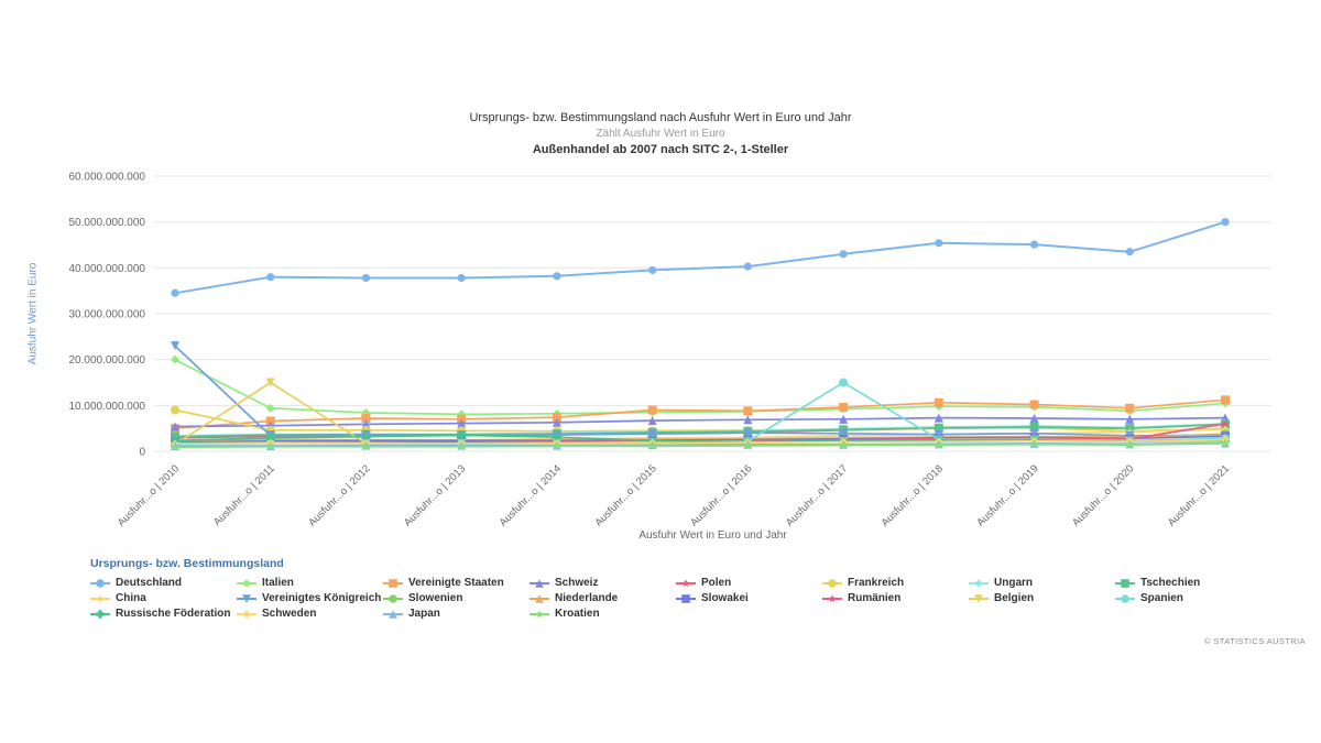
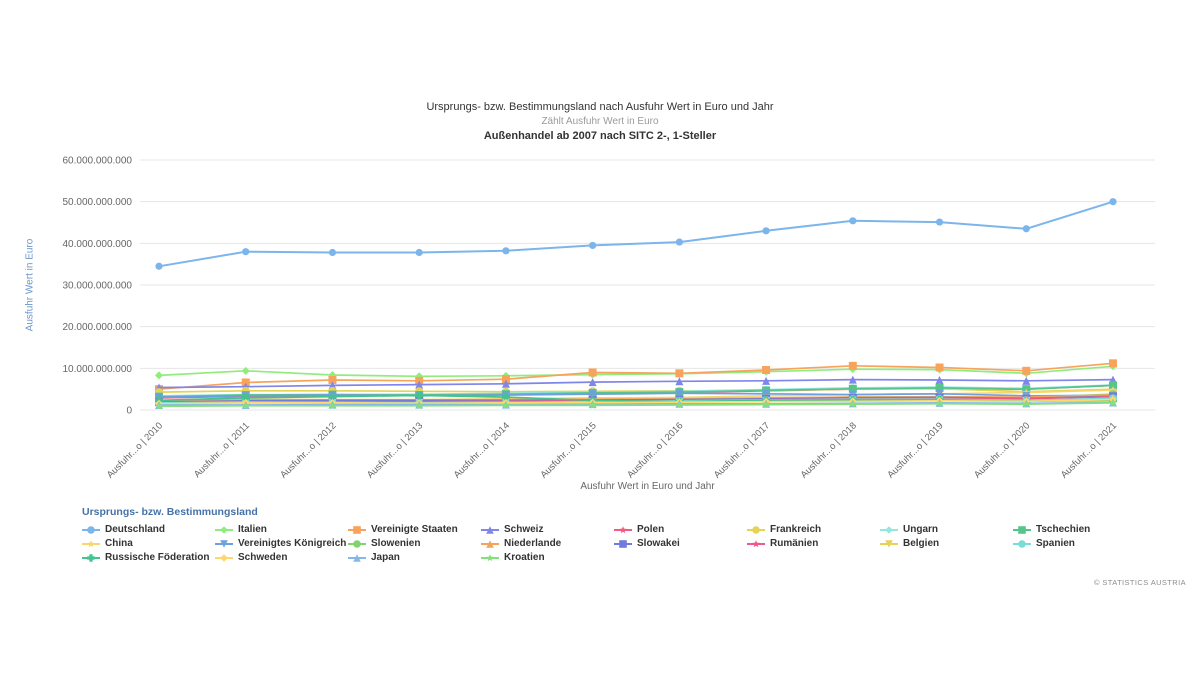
Italien/Ausfuhr...o | 2010: 20000000000 -> 8000000000
Frankreich/Ausfuhr...o | 2010: 9000000000 -> 4000000000
Vereinigtes Königreich/Ausfuhr...o | 2010: 23000000000 -> 3000000000
Belgien/Ausfuhr...o | 2011: 15000000000 -> 2000000000
Spanien/Ausfuhr...o | 2017: 15000000000 -> 2000000000
Rumänien/Ausfuhr...o | 2021: 6000000000 -> 3000000000
